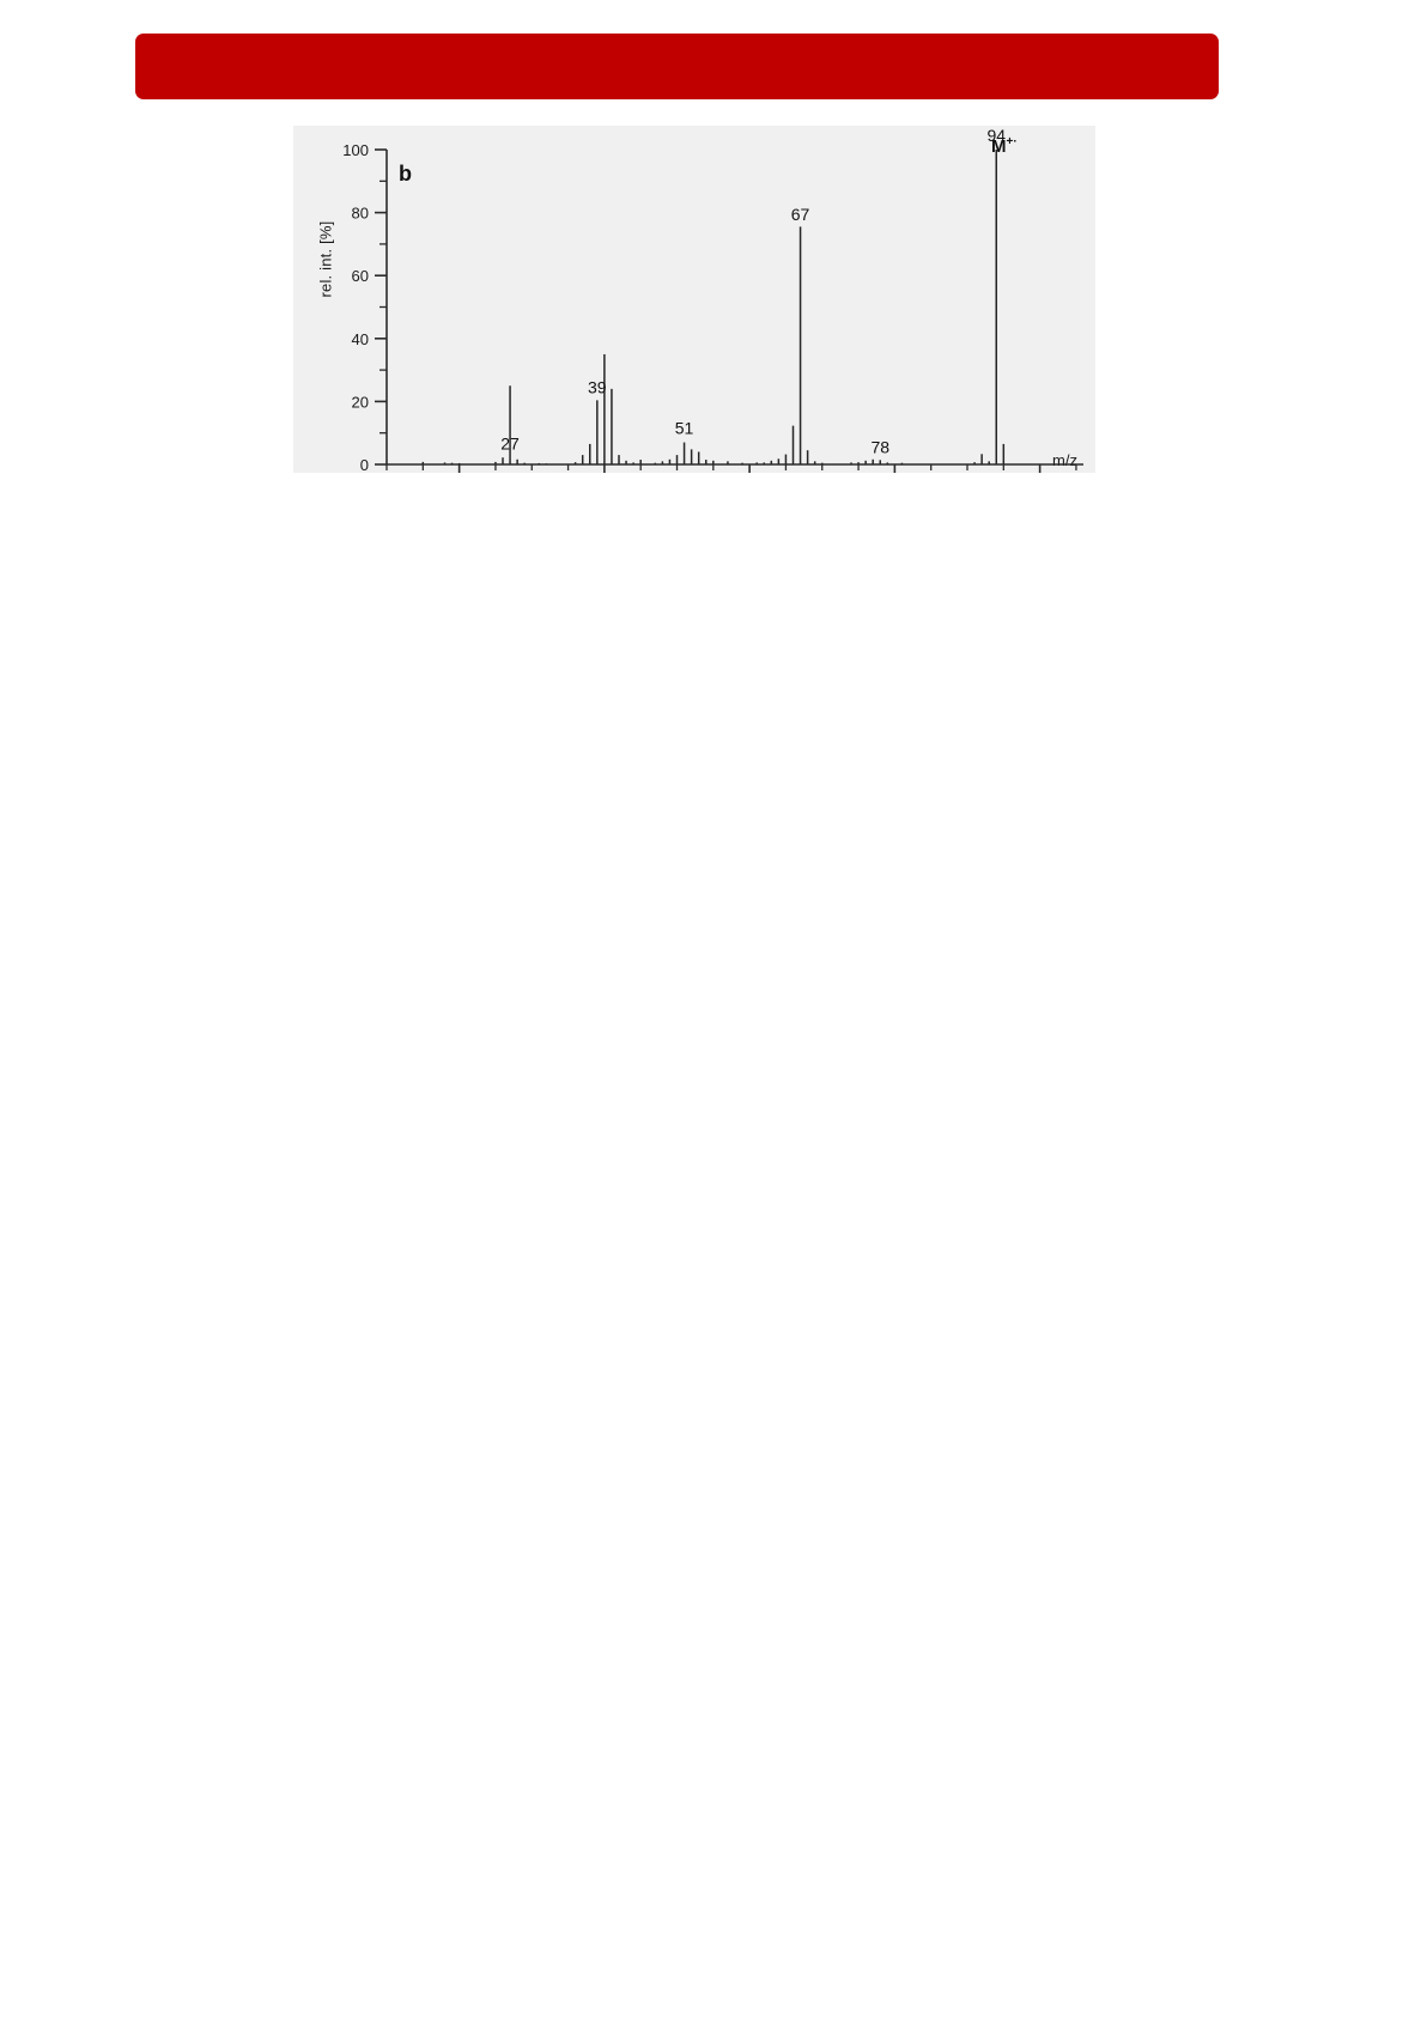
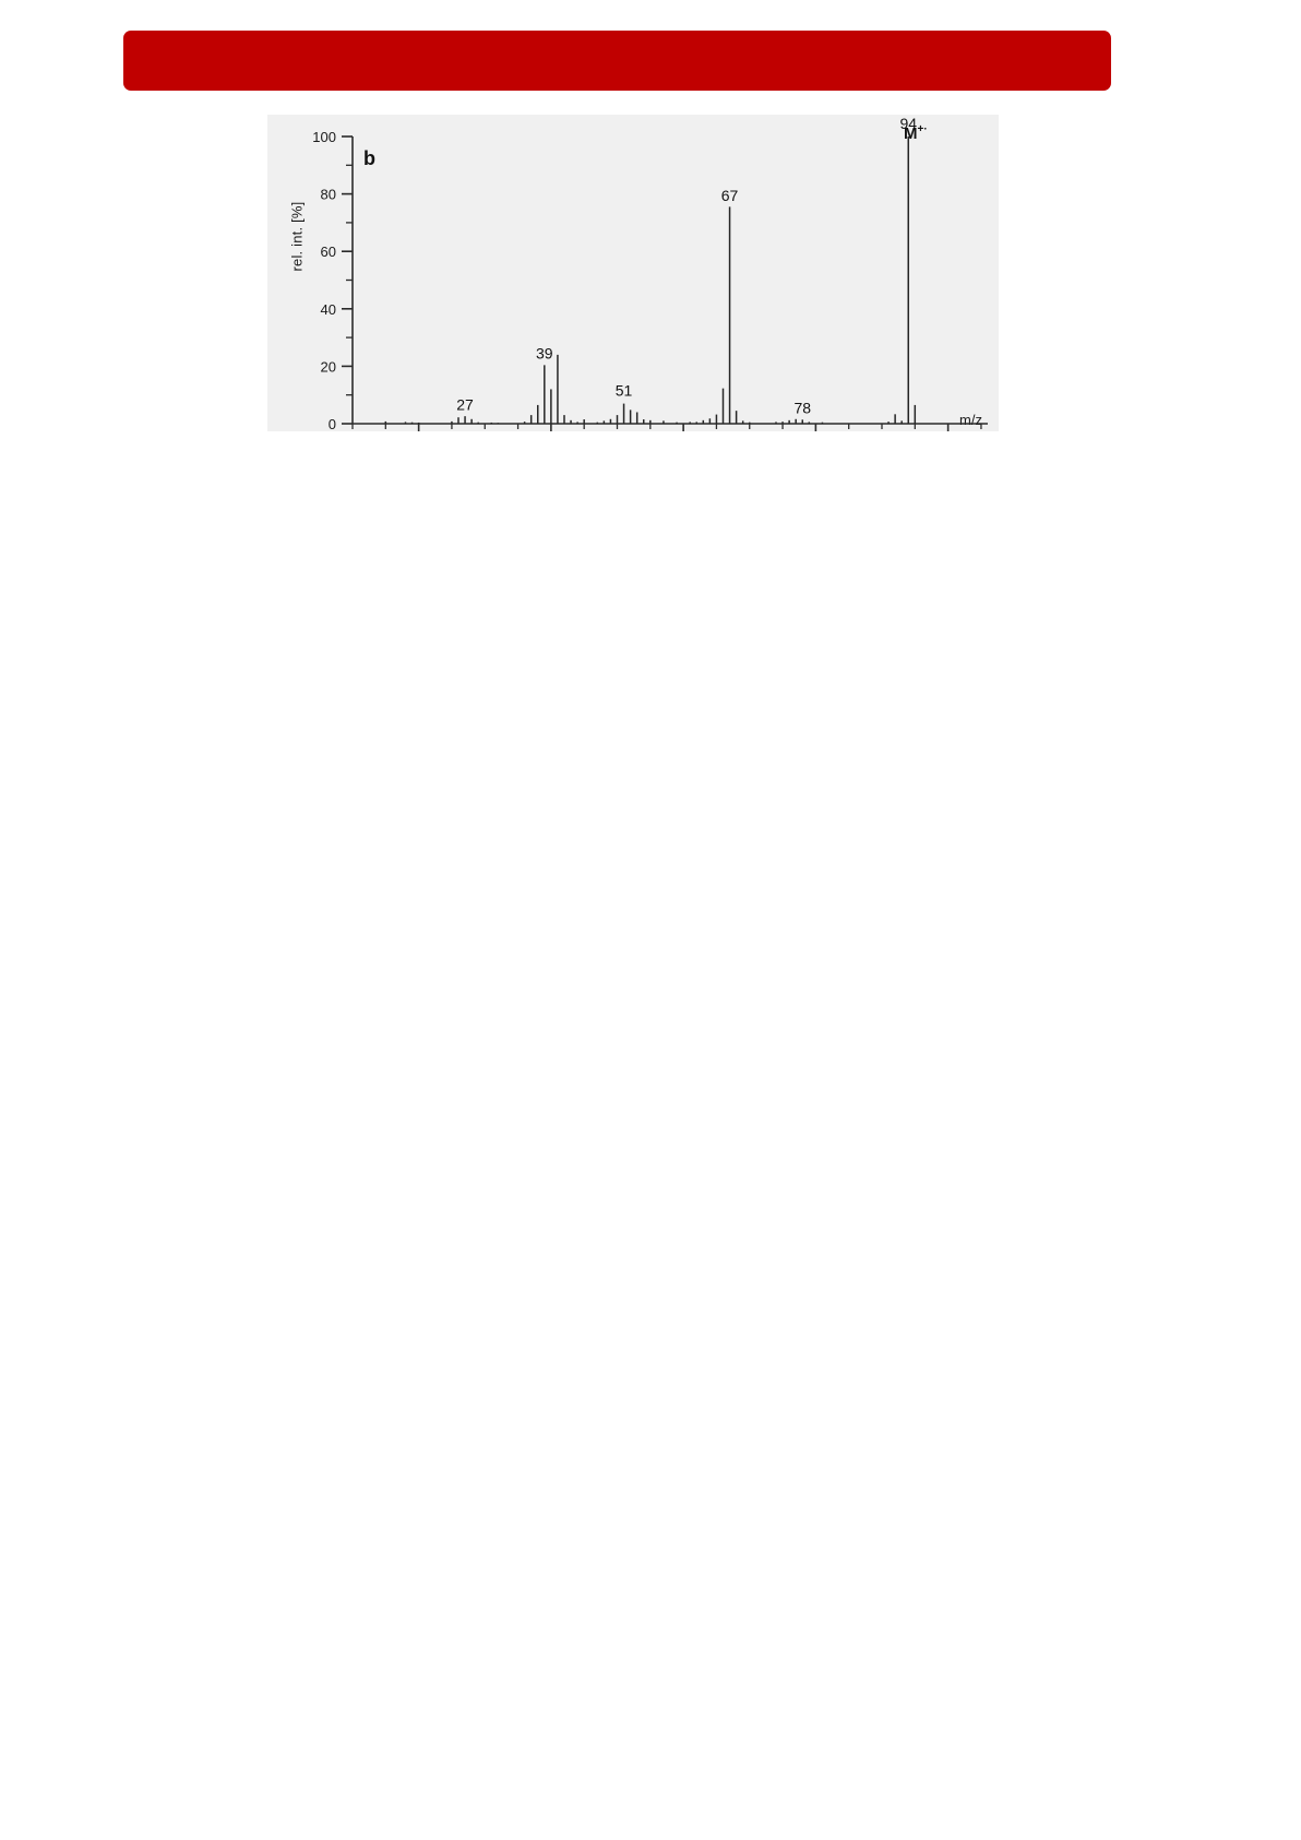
27: 25 -> 3
40: 35 -> 12
